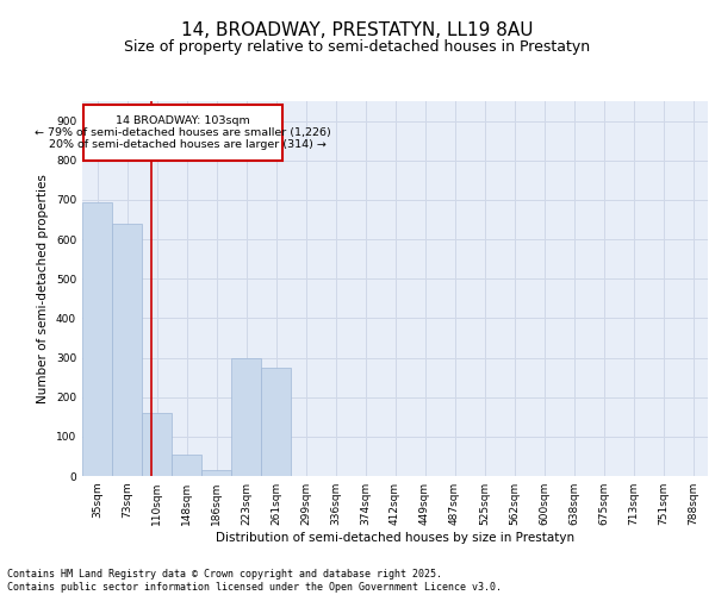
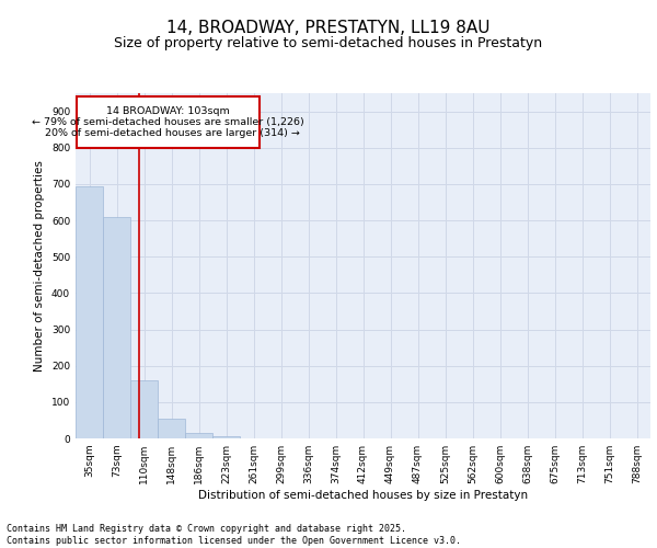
73sqm: 640 -> 609
223sqm: 300 -> 5
261sqm: 275 -> 1
